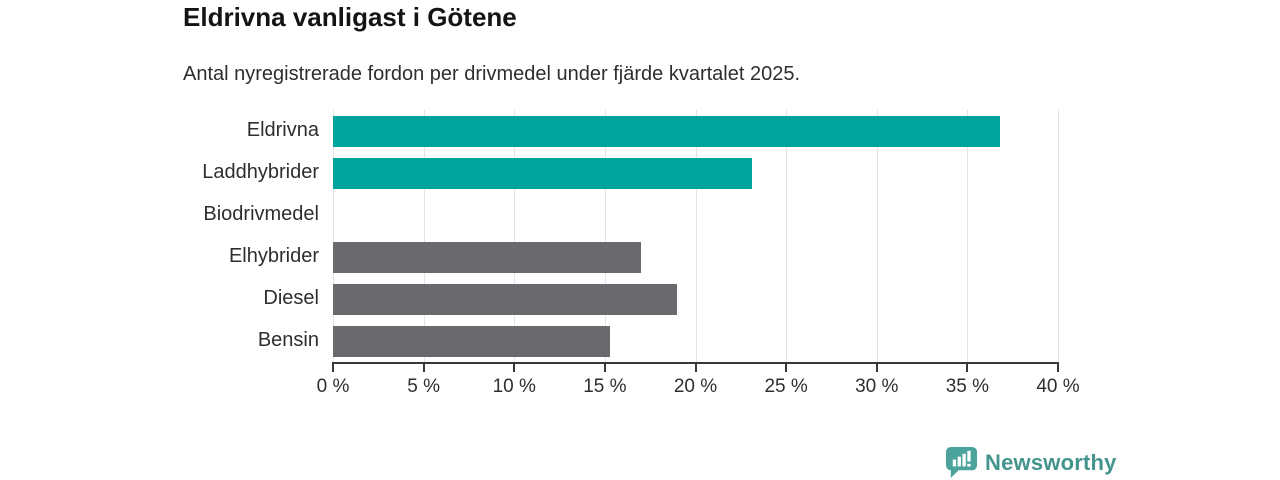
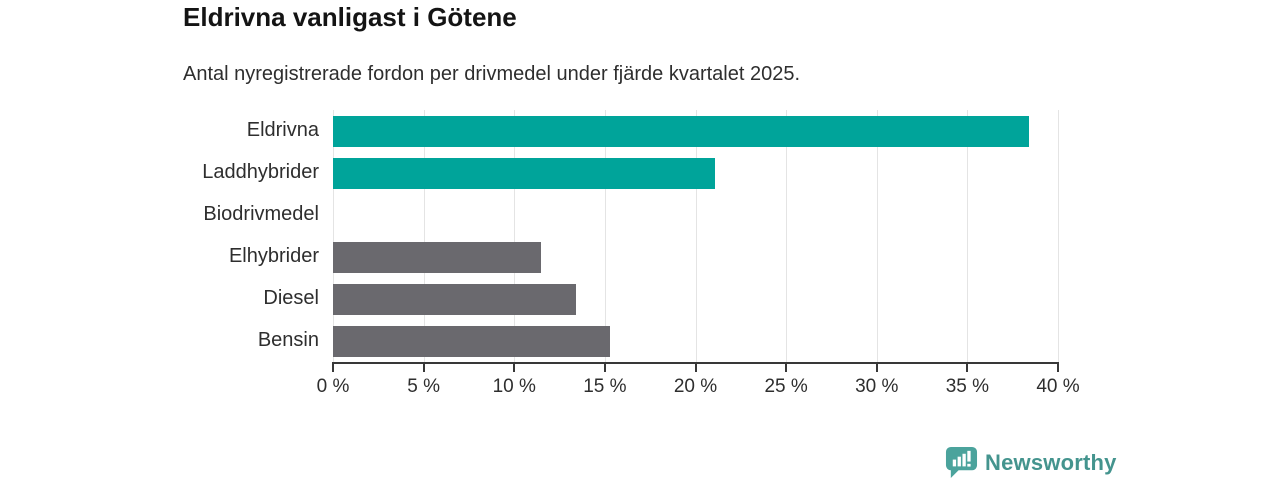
Eldrivna: 36.8% -> 38.4%
Laddhybrider: 23.1% -> 21.1%
Elhybrider: 17.0% -> 11.5%
Diesel: 19.0% -> 13.4%
